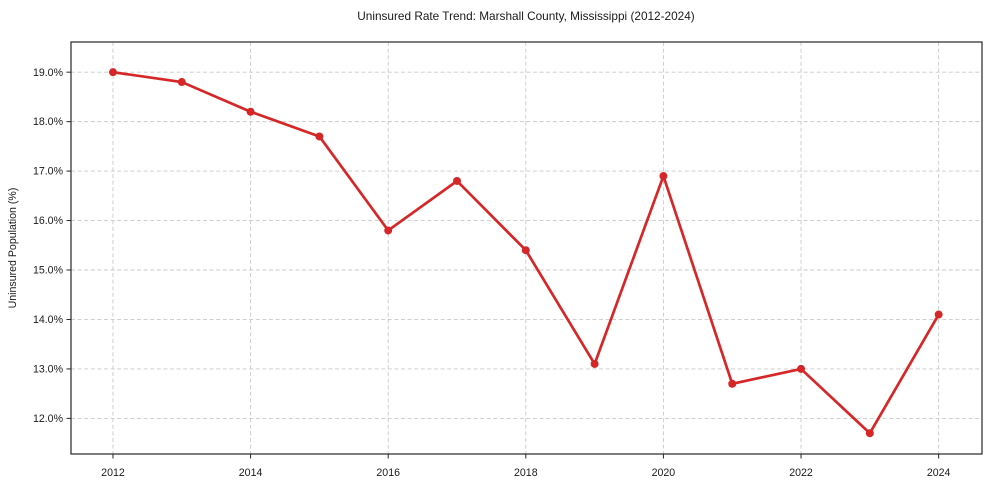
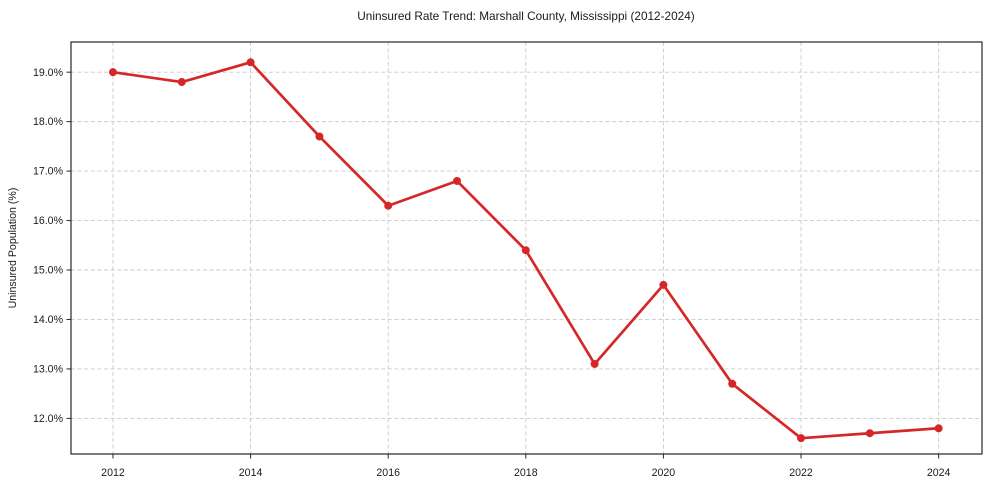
2014: 18.2% -> 19.2%
2016: 15.8% -> 16.3%
2020: 16.9% -> 14.7%
2022: 13.0% -> 11.6%
2024: 14.1% -> 11.8%
